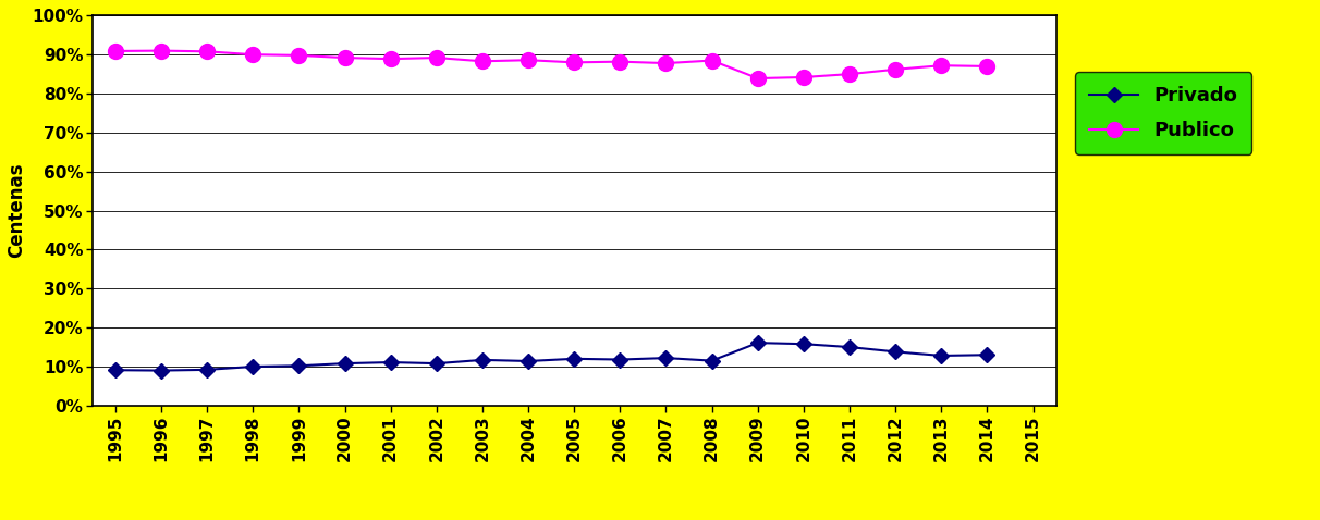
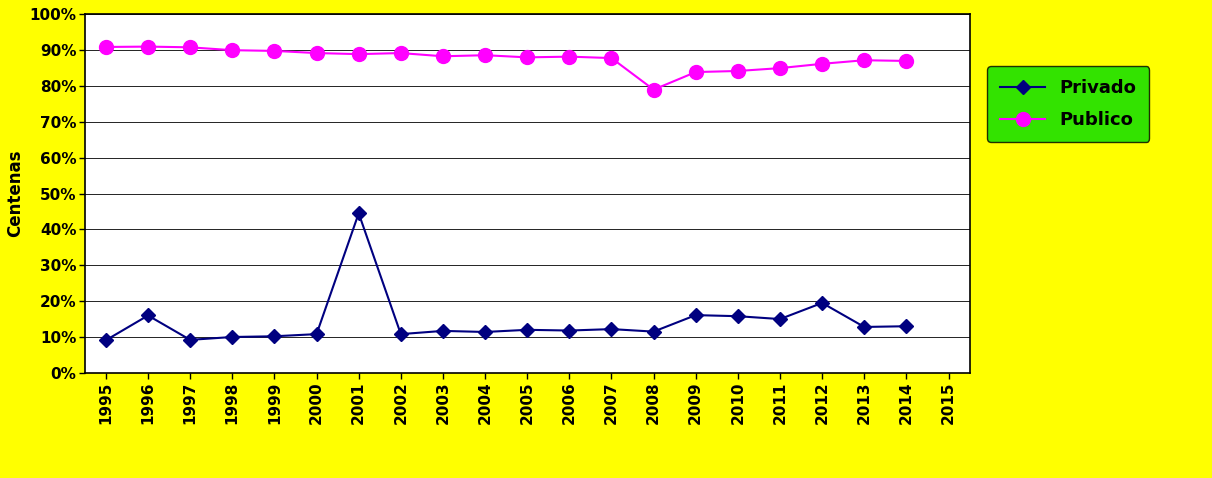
Privado/1996: 9.0% -> 16.0%
Privado/2001: 11.1% -> 44.5%
Publico/2008: 88.5% -> 79.0%
Privado/2012: 13.8% -> 19.5%
